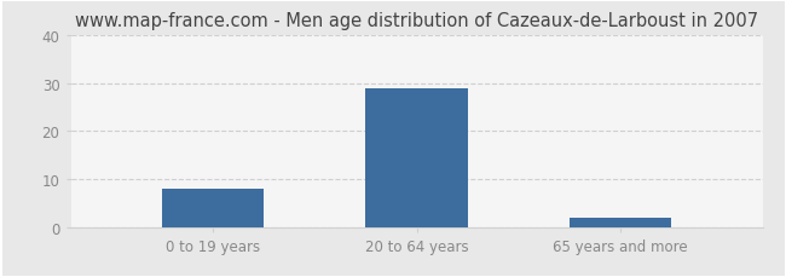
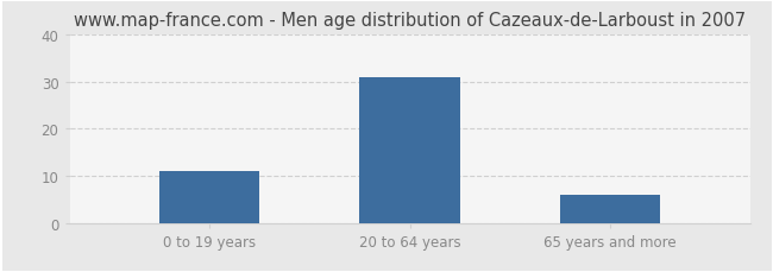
0 to 19 years: 8 -> 11
20 to 64 years: 29 -> 31
65 years and more: 2 -> 6
